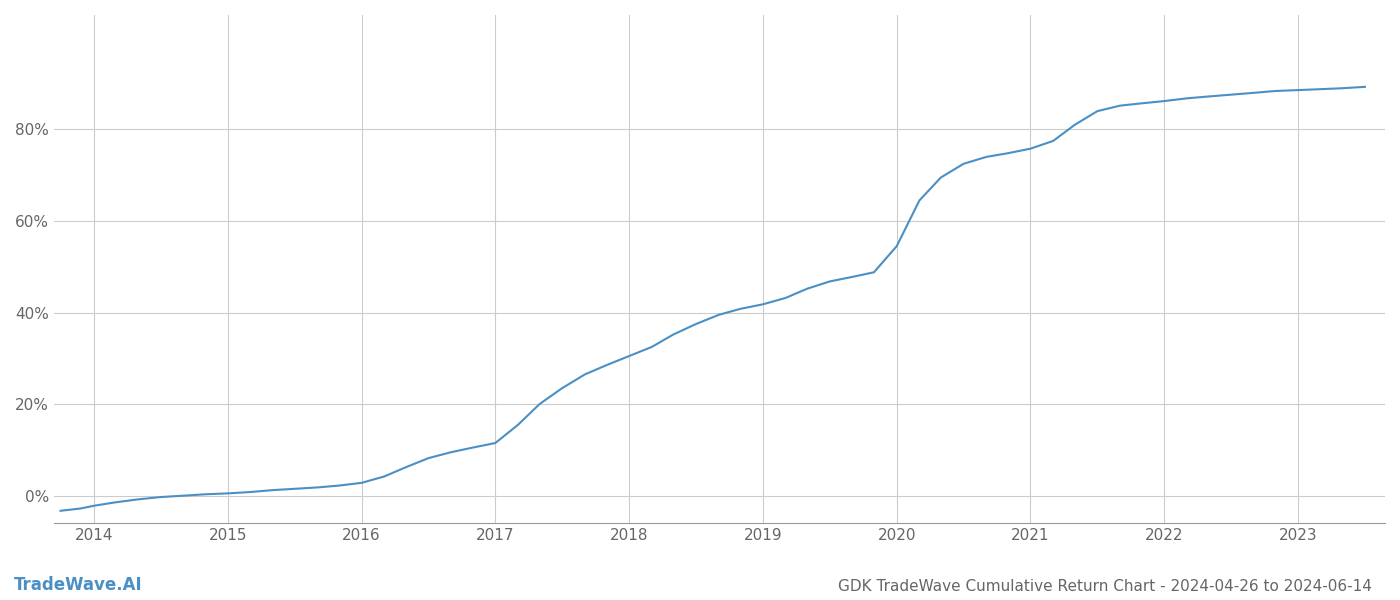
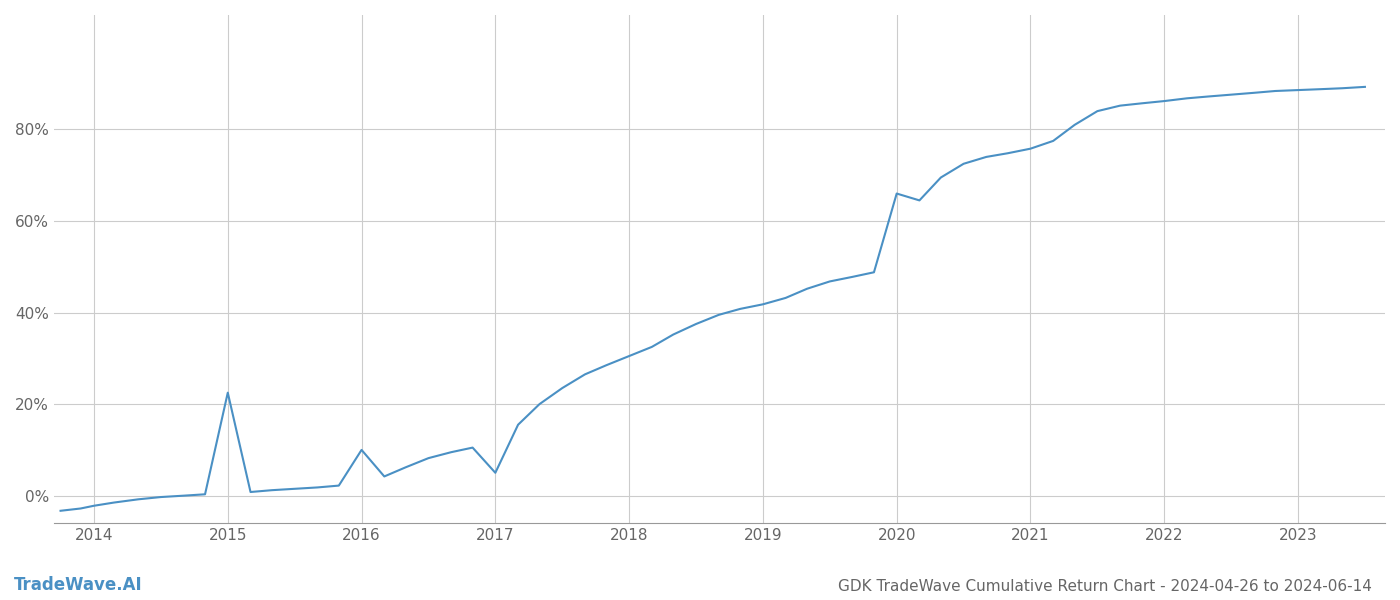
2015: 0.5% -> 22.5%
2016: 2.8% -> 10.0%
2017: 11.5% -> 5.0%
2020: 54.5% -> 66.0%
